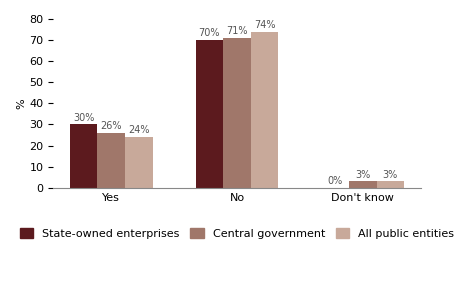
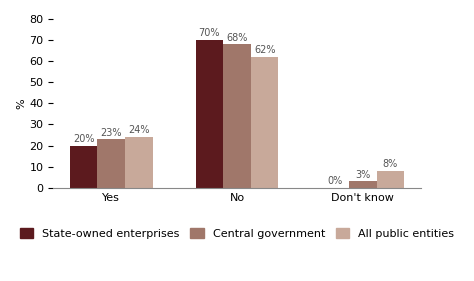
State-owned enterprises/Yes: 30% -> 20%
Central government/Yes: 26% -> 23%
Central government/No: 71% -> 68%
All public entities/No: 74% -> 62%
All public entities/Don't know: 3% -> 8%
